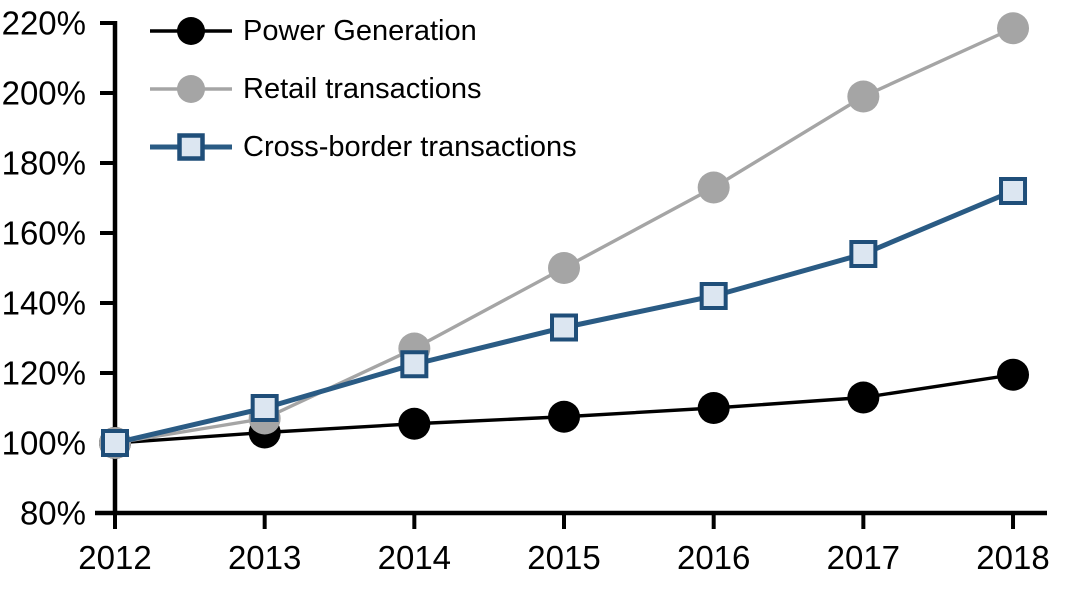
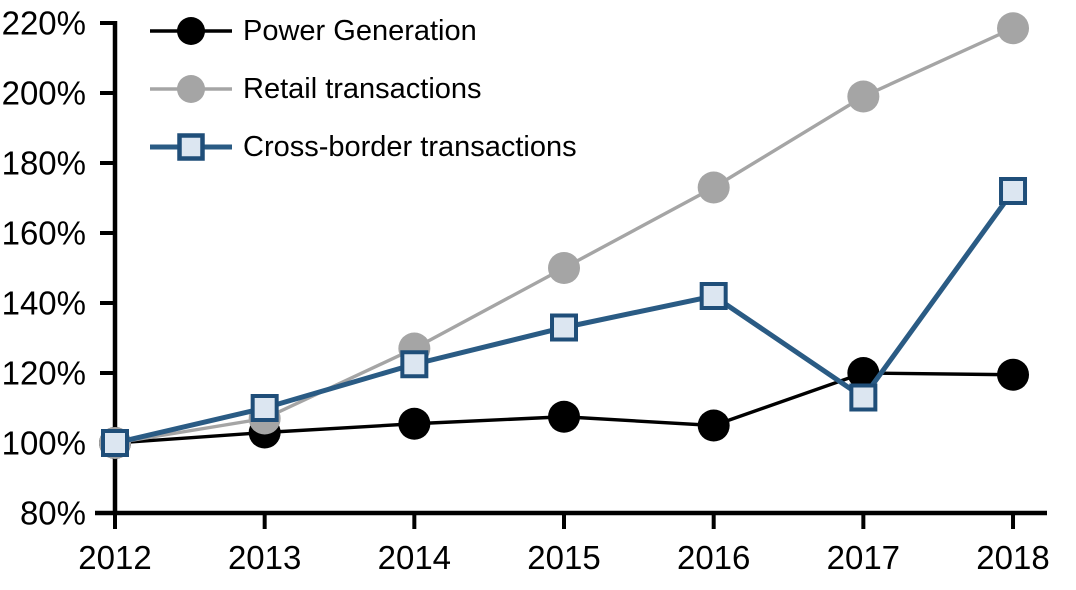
Power Generation/2016: 110% -> 105%
Power Generation/2017: 113% -> 120%
Cross-border transactions/2017: 154% -> 113%
